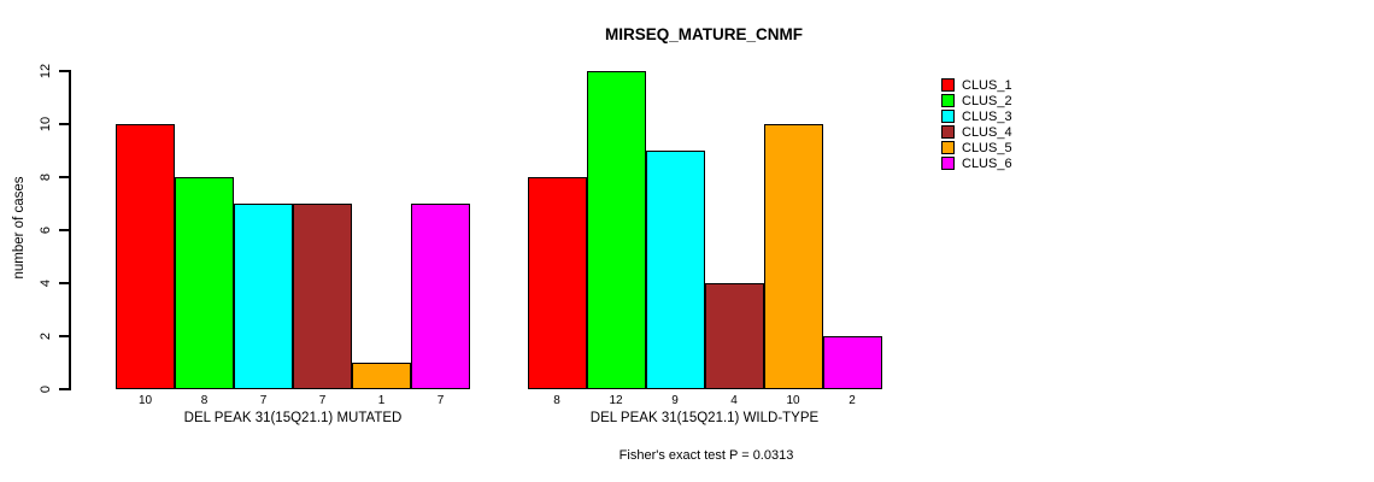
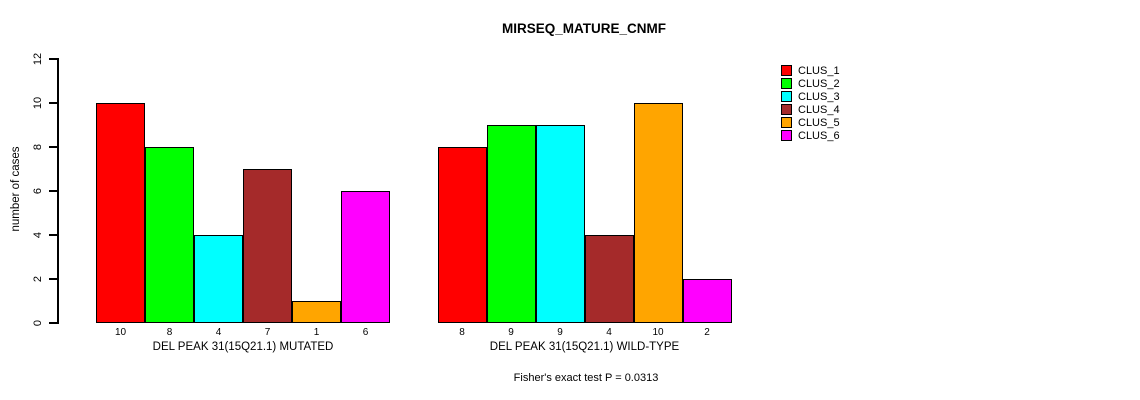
CLUS_3/DEL PEAK 31(15Q21.1) MUTATED: 7 -> 4
CLUS_6/DEL PEAK 31(15Q21.1) MUTATED: 7 -> 6
CLUS_2/DEL PEAK 31(15Q21.1) WILD-TYPE: 12 -> 9
